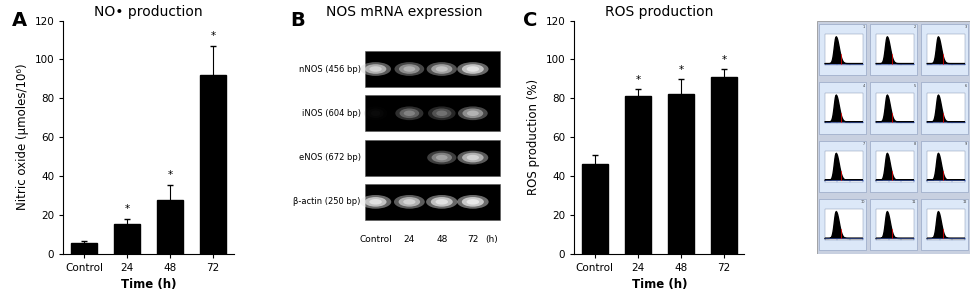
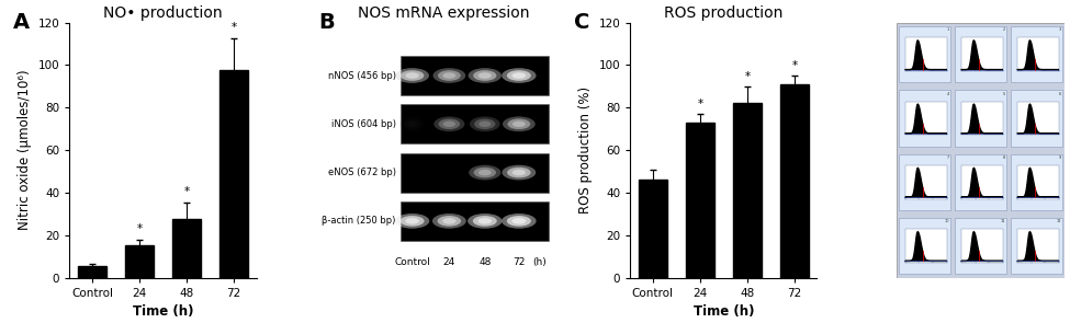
NO• production/72: 92 -> 98
ROS production/24: 81 -> 73
